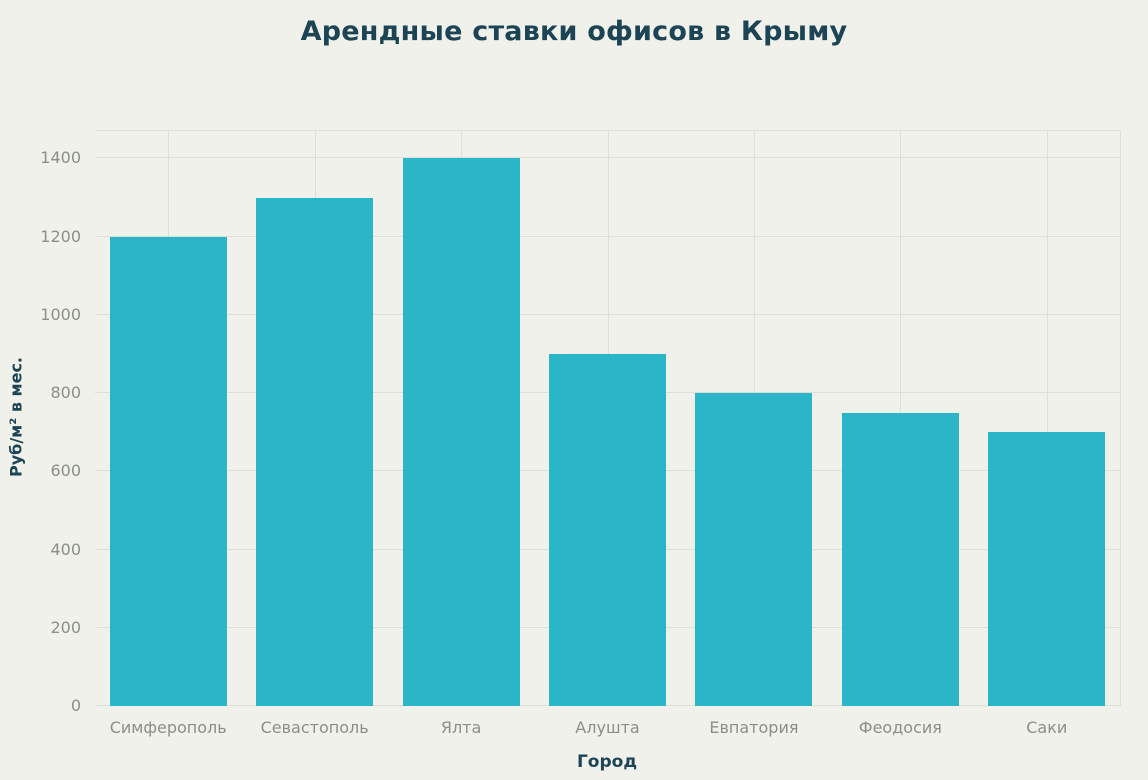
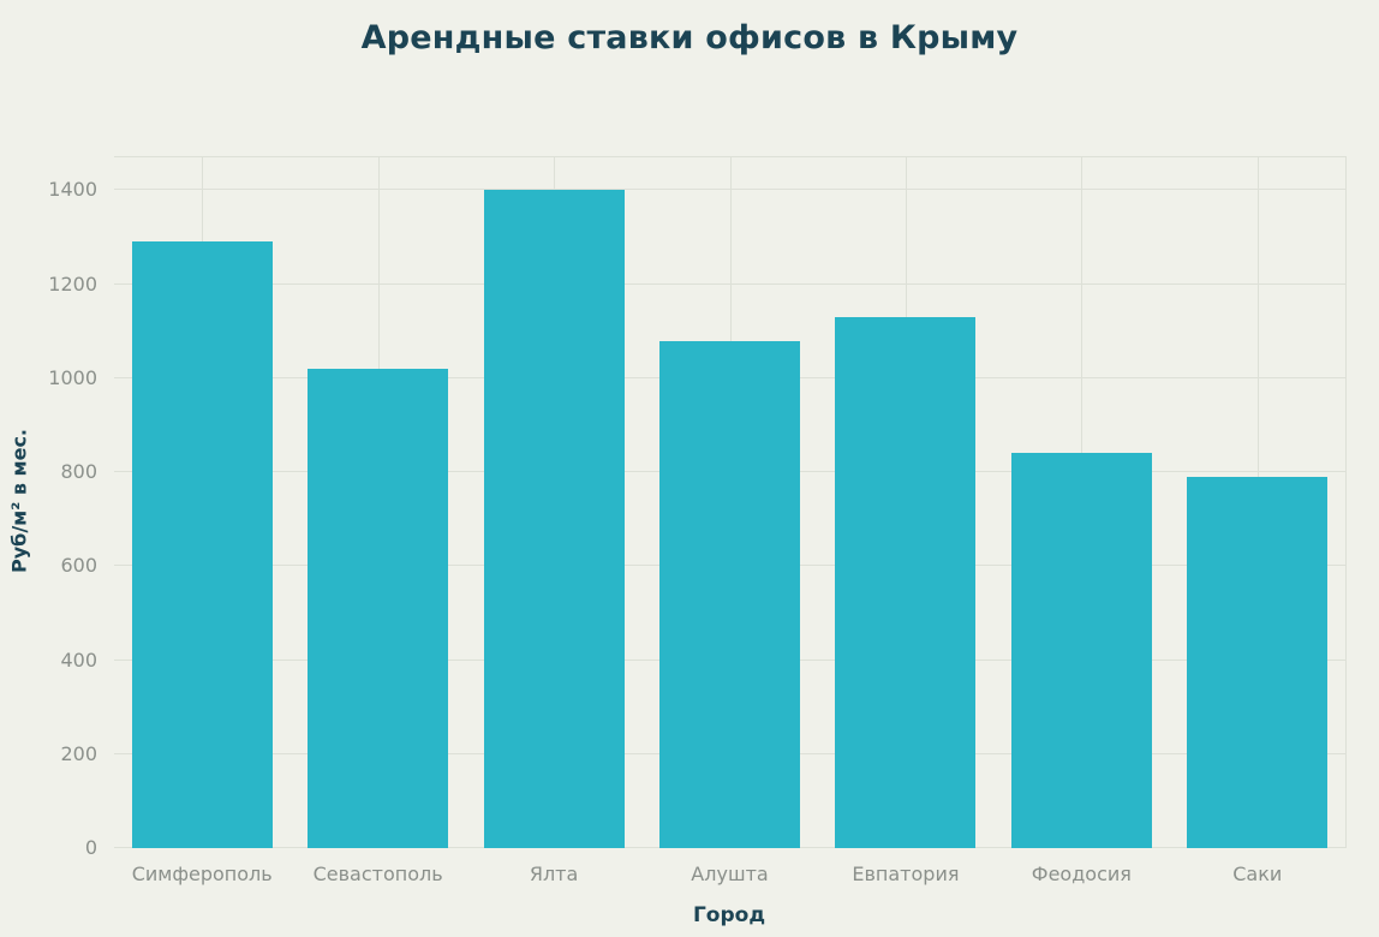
Симферополь: 1200 -> 1290
Севастополь: 1300 -> 1020
Алушта: 900 -> 1080
Евпатория: 800 -> 1130
Феодосия: 750 -> 840
Саки: 700 -> 790
